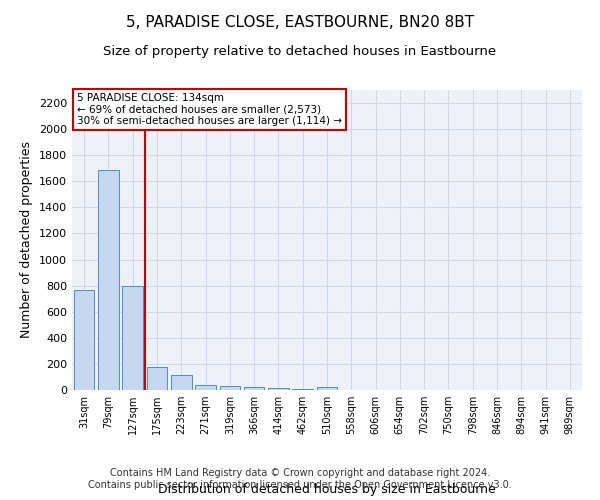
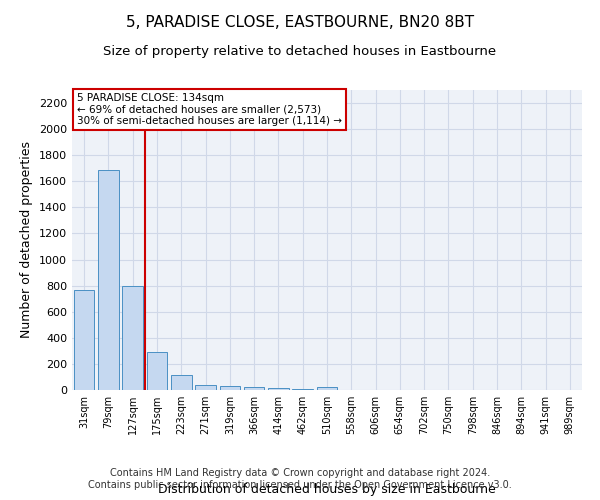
175sqm: 180 -> 300
